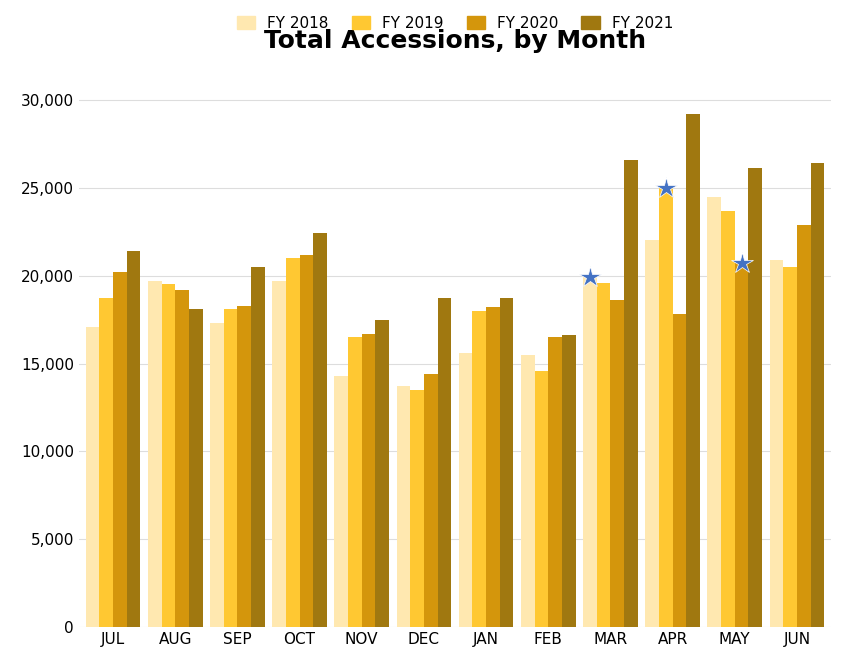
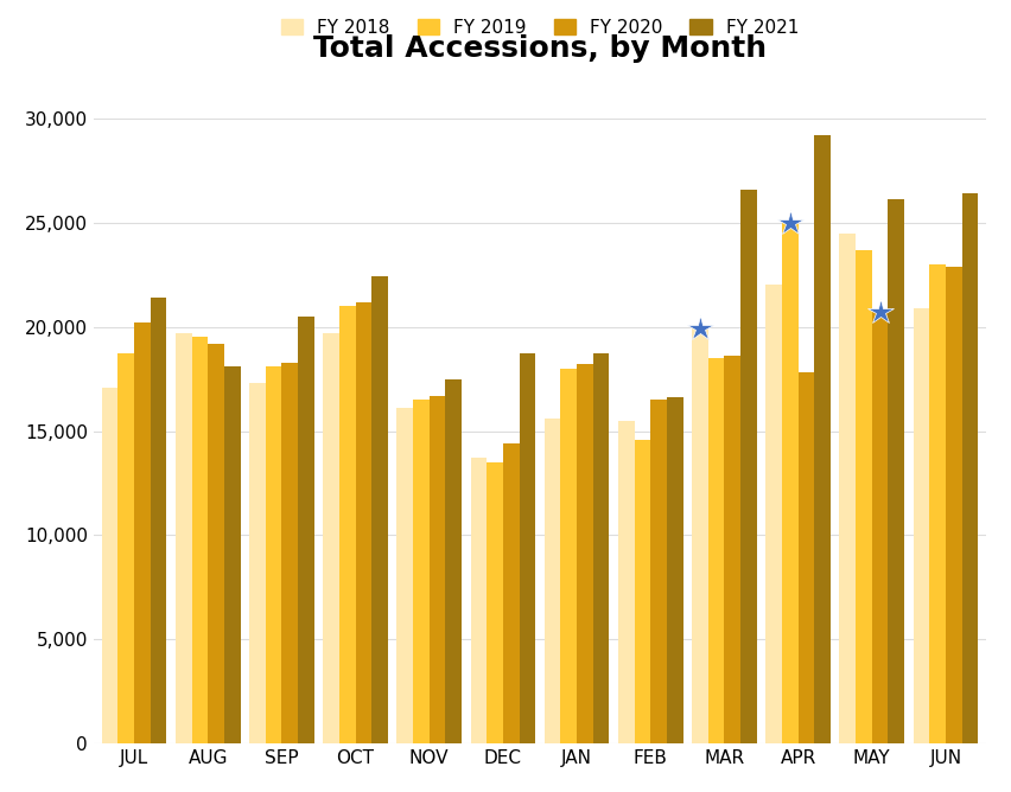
FY 2018/NOV: 14,300 -> 16,100
FY 2019/MAR: 19,600 -> 18,500
FY 2019/JUN: 20,500 -> 23,000
